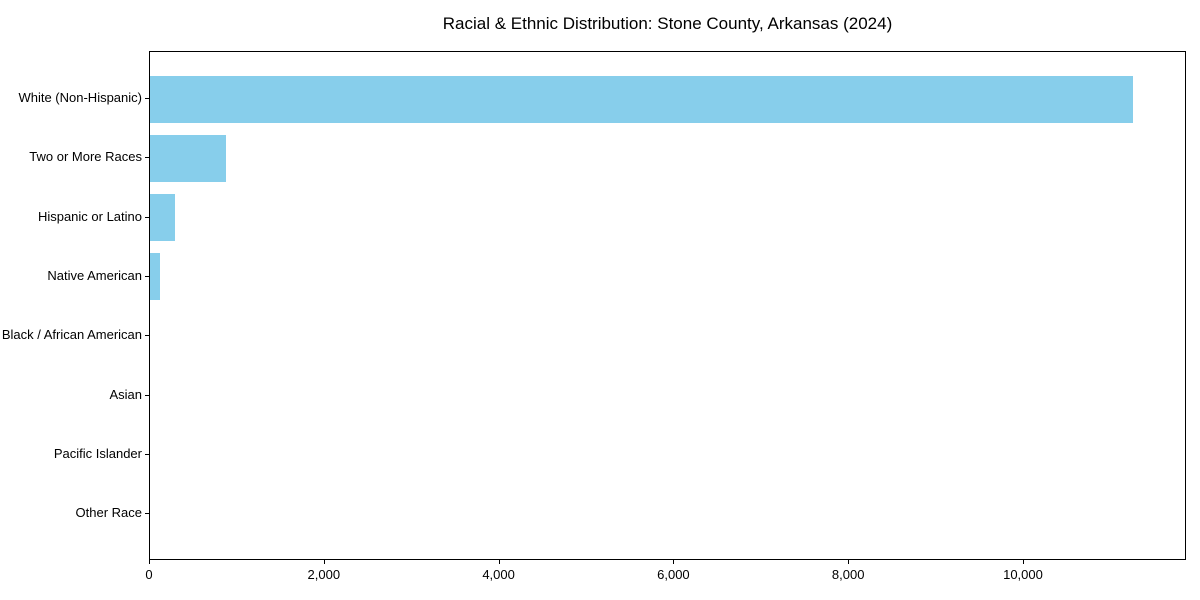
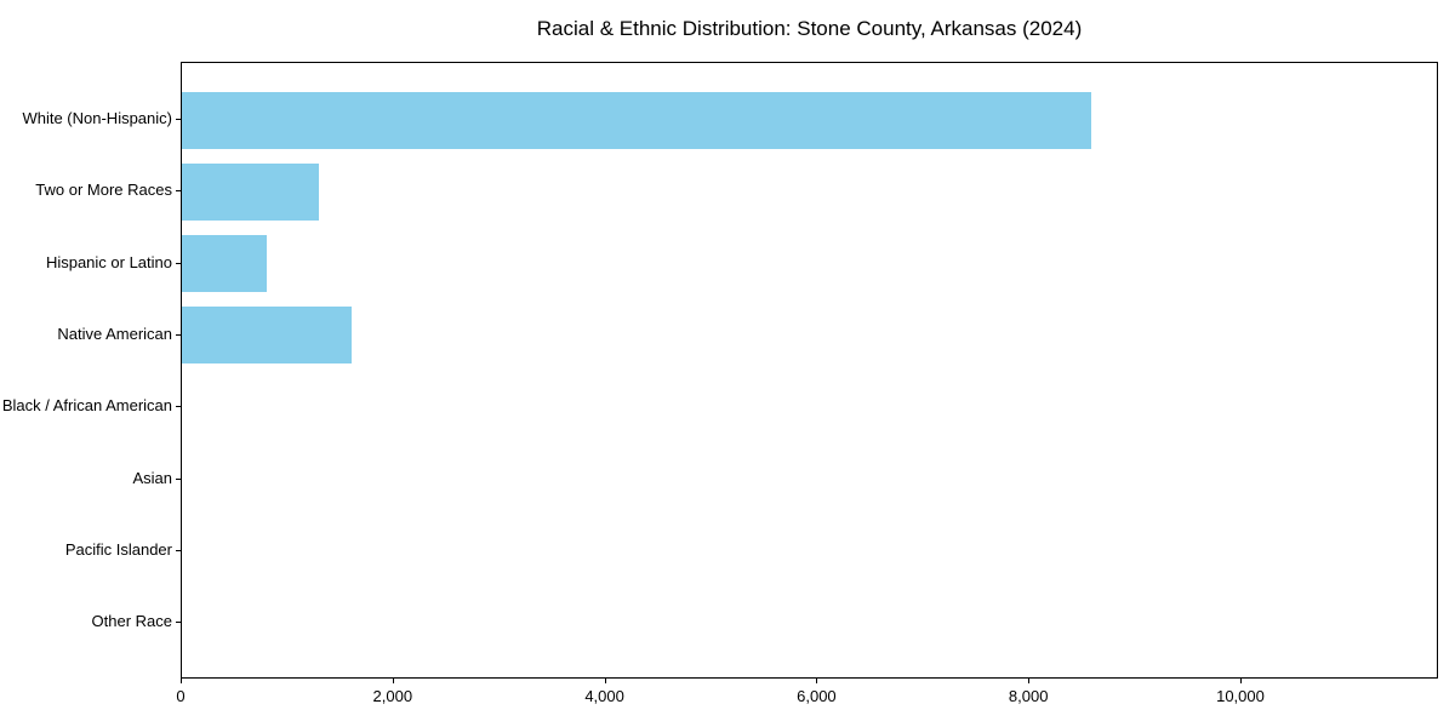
White (Non-Hispanic): 11300 -> 8600
Two or More Races: 900 -> 1300
Hispanic or Latino: 300 -> 800
Native American: 100 -> 1600
